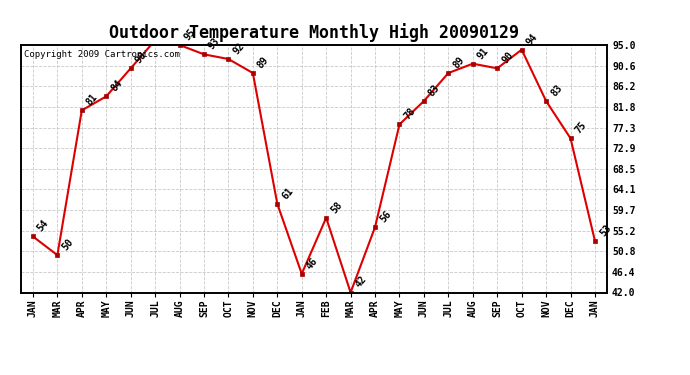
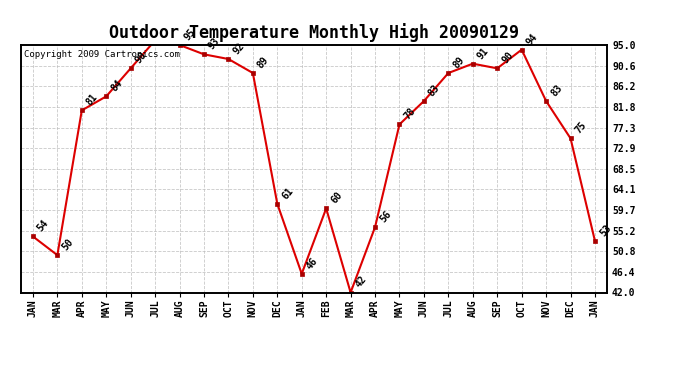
FEB: 58 -> 60
